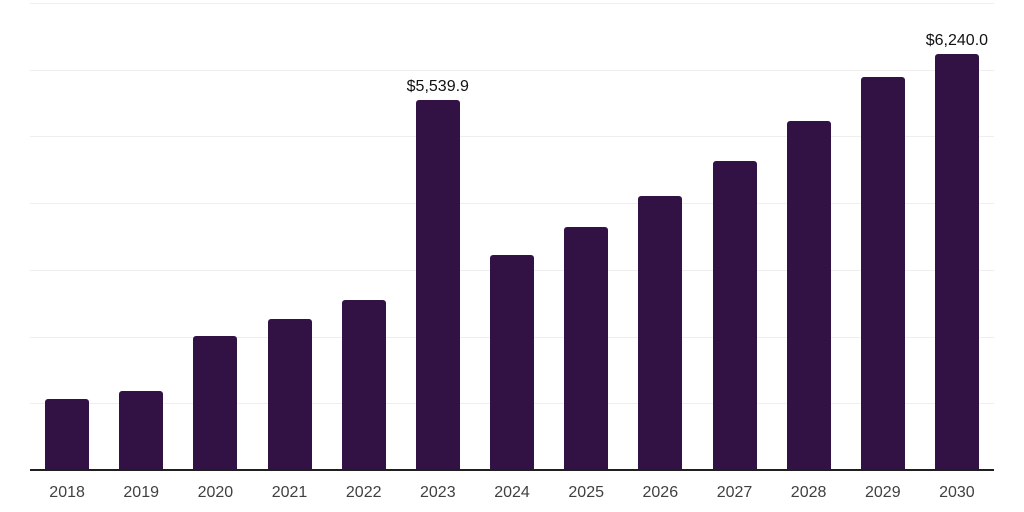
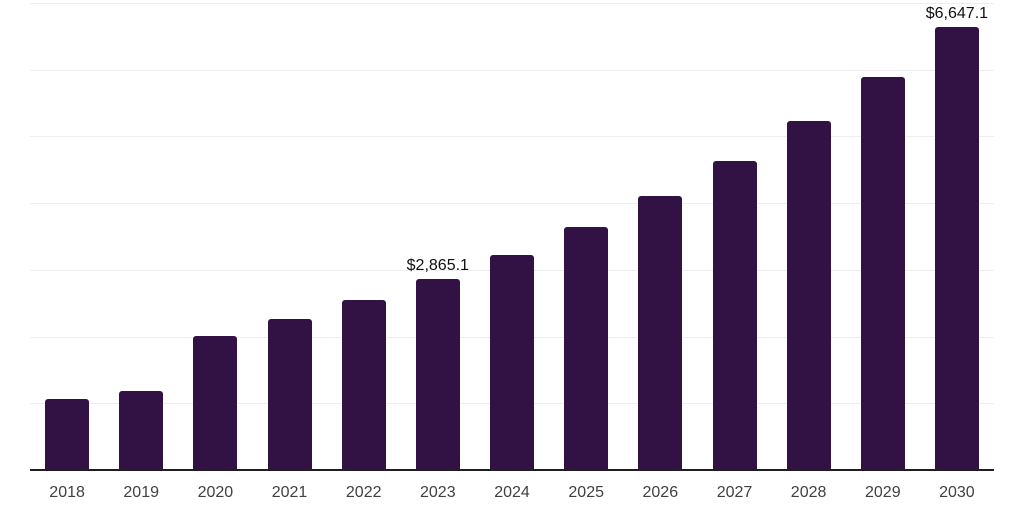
2023: $5,539.9 -> $2,865.1
2030: $6,240.0 -> $6,647.1
